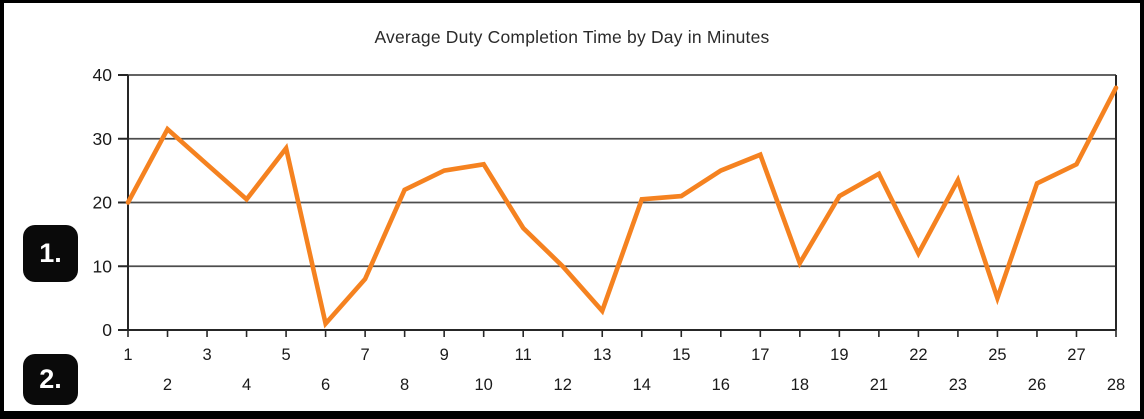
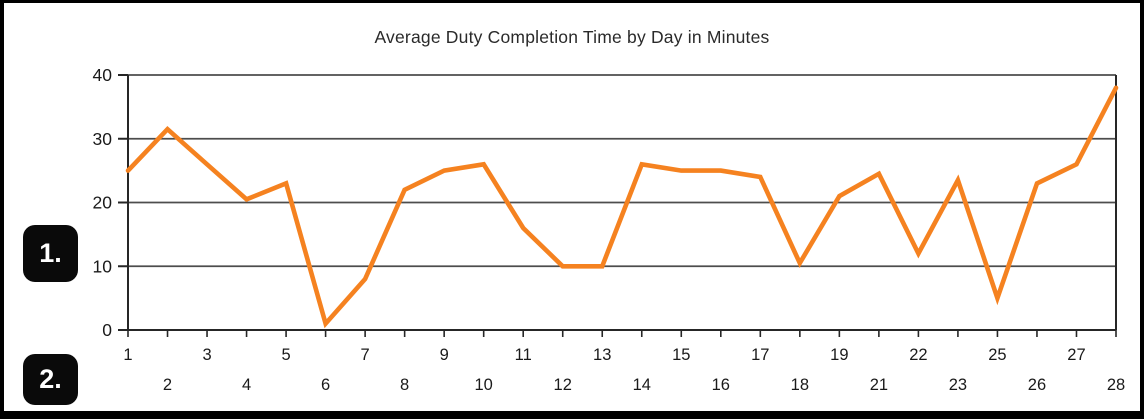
1: 20 -> 25
5: 28 -> 23
13: 3 -> 10
14: 20 -> 26
15: 21 -> 25
17: 28 -> 24
